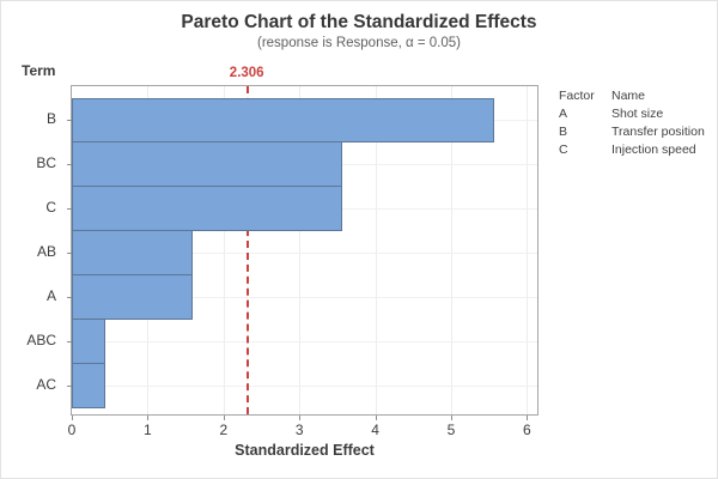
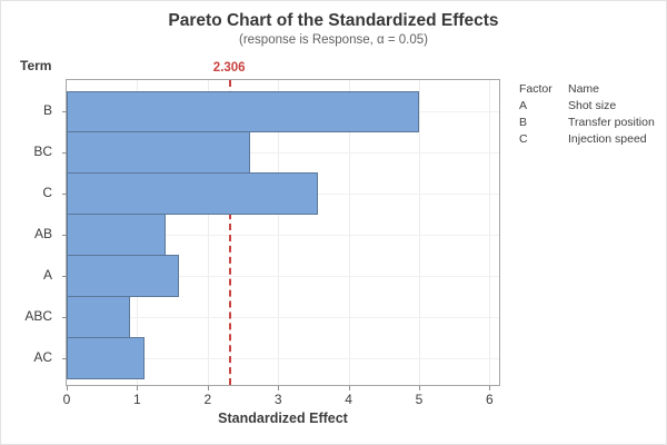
B: 5.6 -> 5.0
BC: 3.6 -> 2.6
AB: 1.6 -> 1.4
ABC: 0.4 -> 0.9
AC: 0.4 -> 1.1
